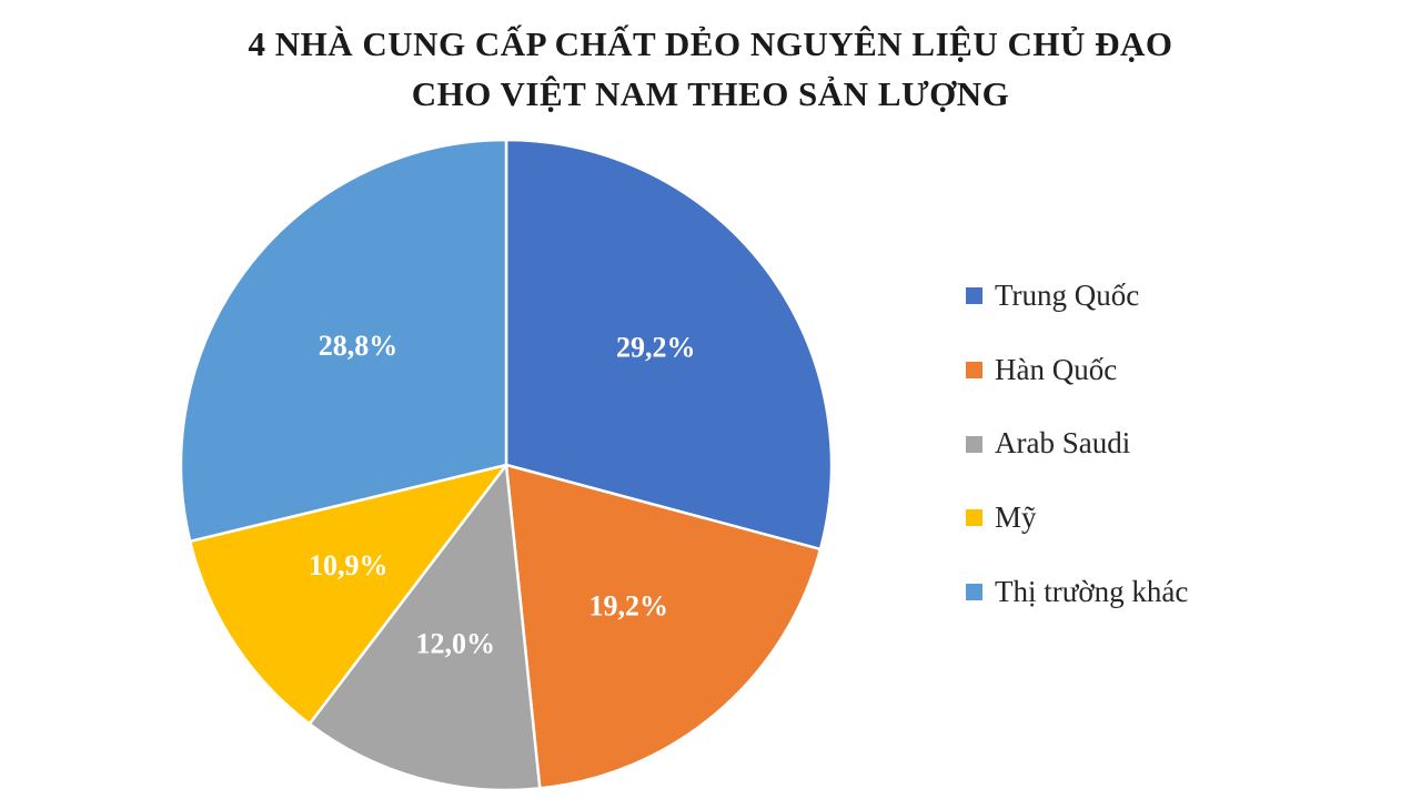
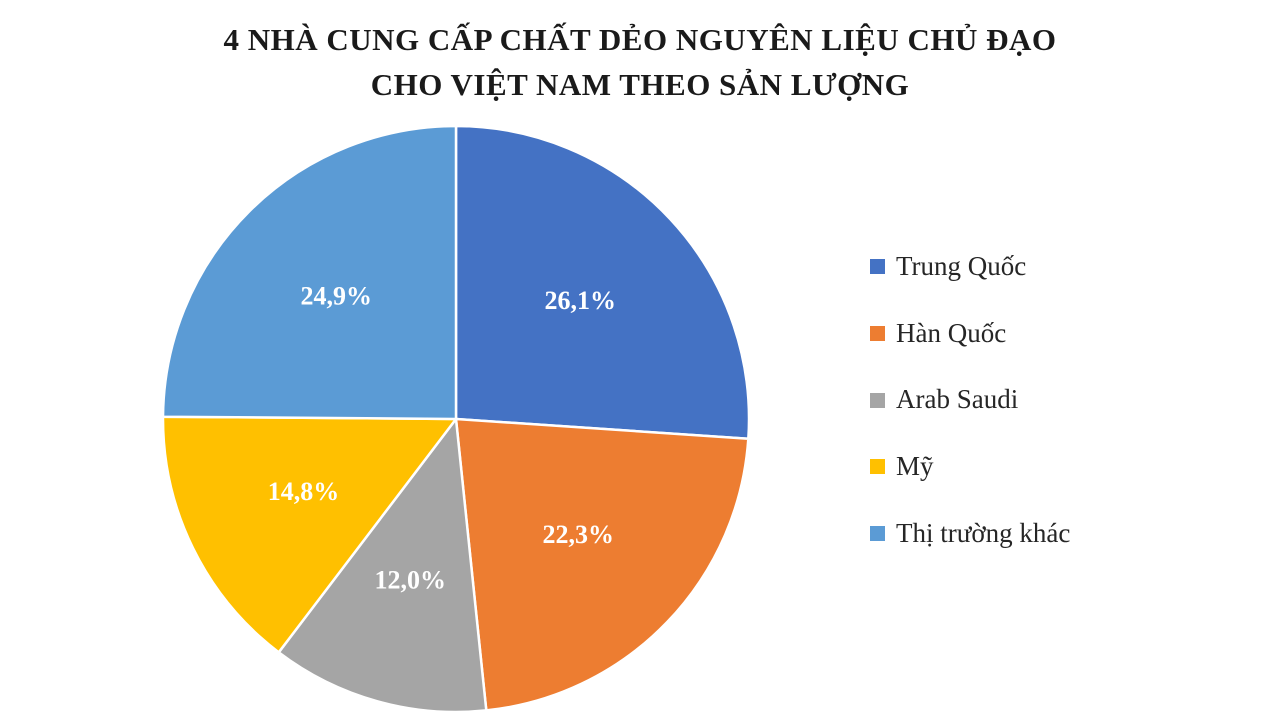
Trung Quốc: 29,2% -> 26,1%
Hàn Quốc: 19,2% -> 22,3%
Mỹ: 10,9% -> 14,8%
Thị trường khác: 28,8% -> 24,9%
